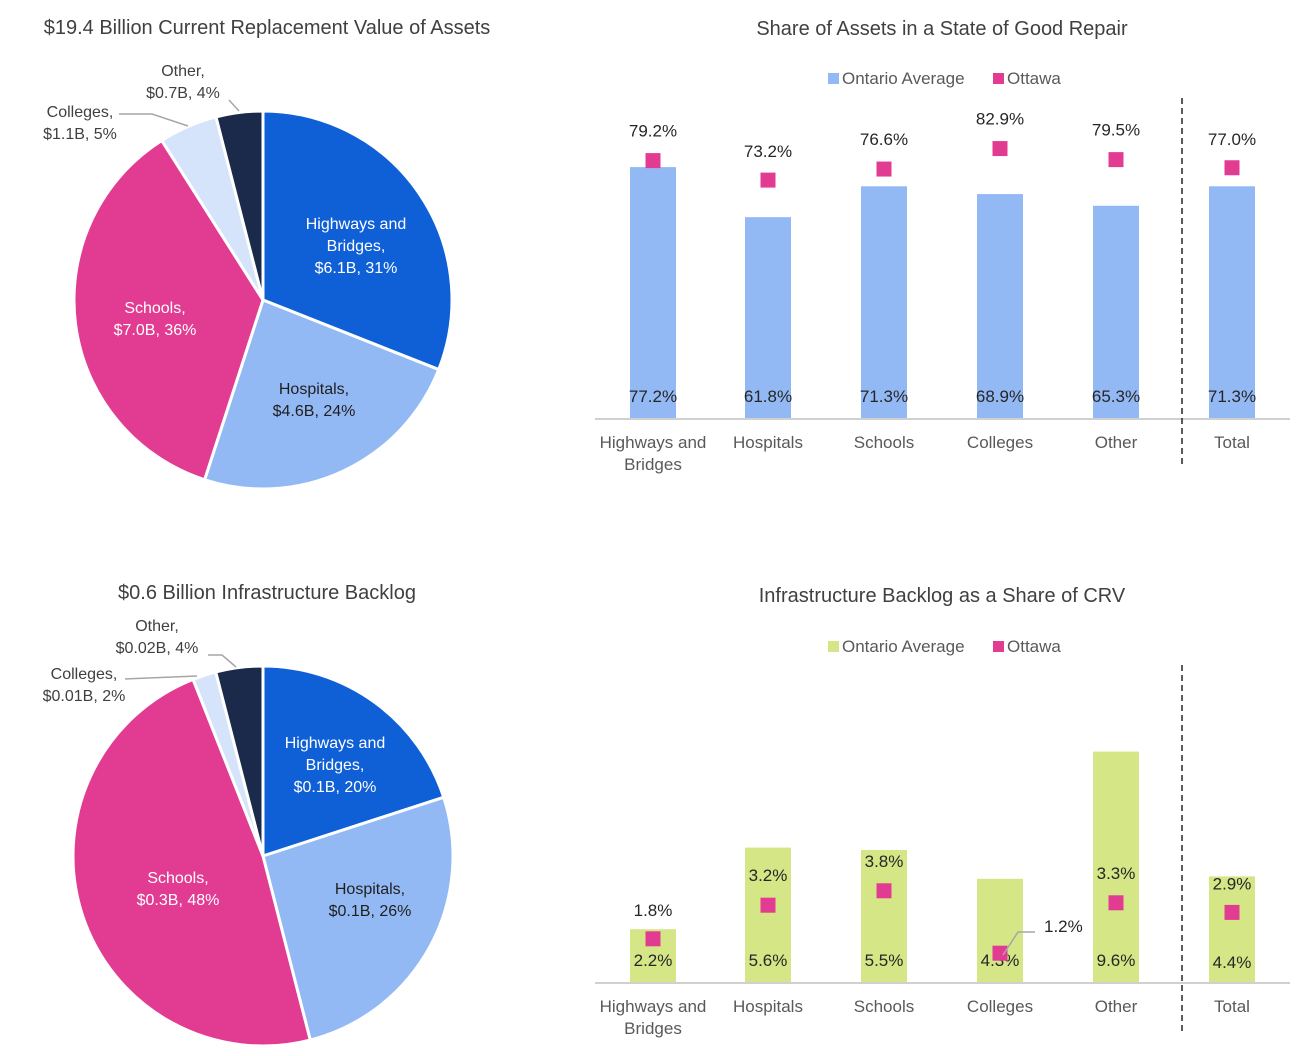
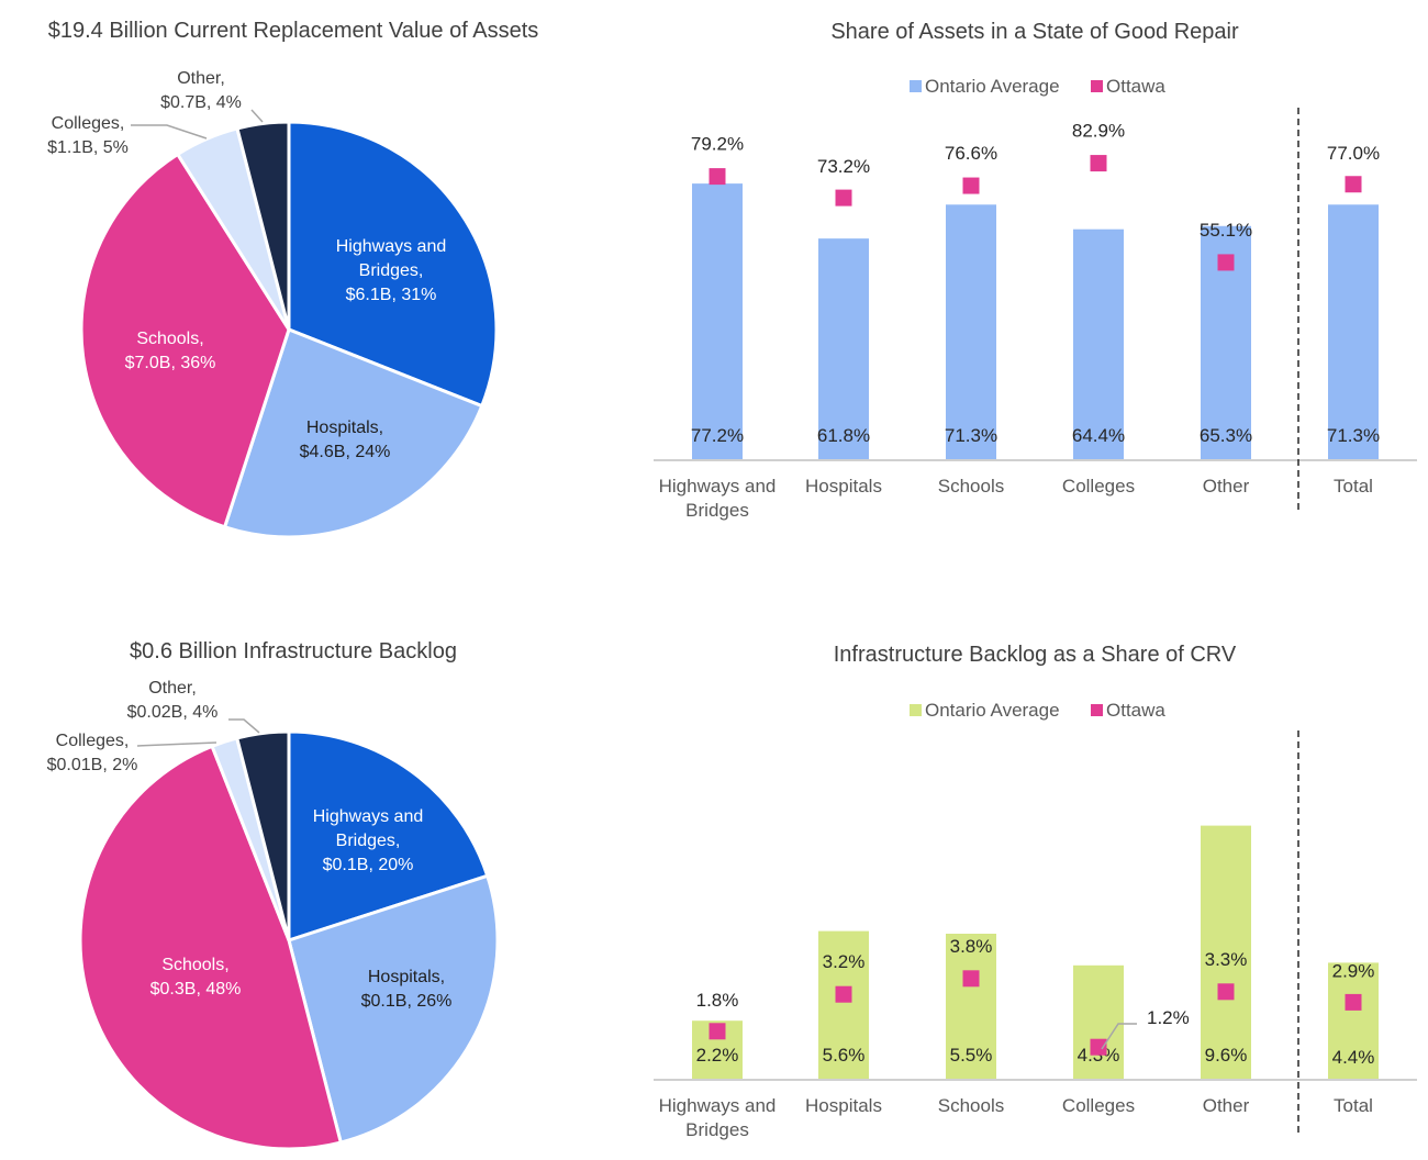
Share of Assets in a State of Good Repair/Ontario Average/Colleges: 68.9% -> 64.4%
Share of Assets in a State of Good Repair/Ottawa/Other: 79.5% -> 55.1%
